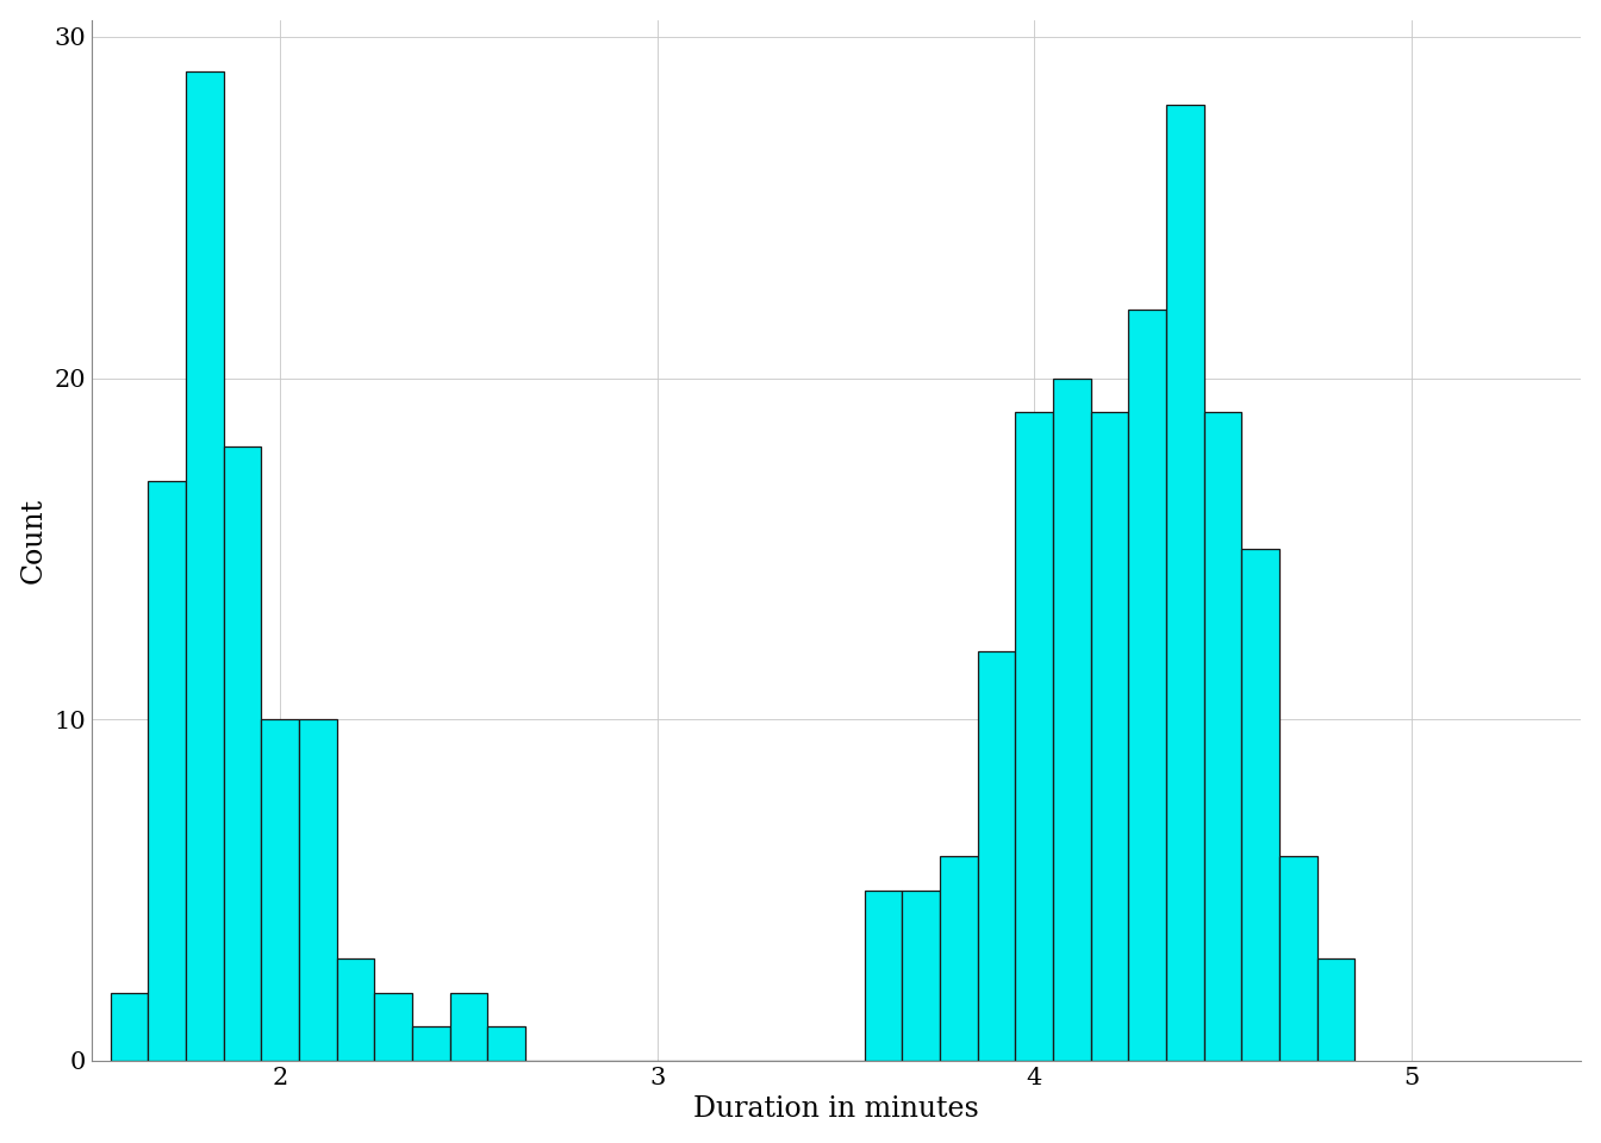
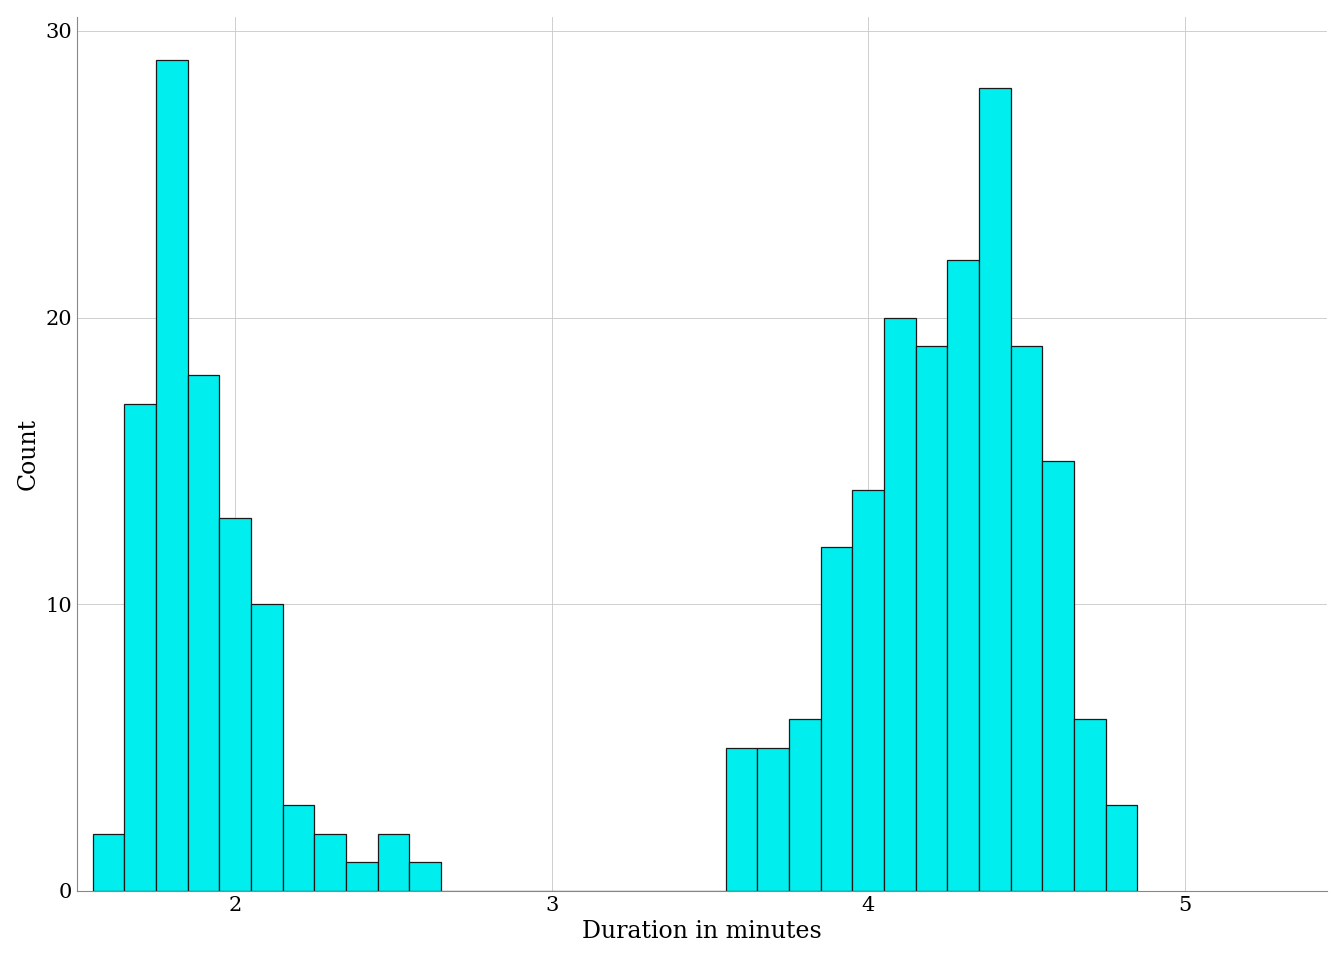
2: 10 -> 13
4: 19 -> 14
